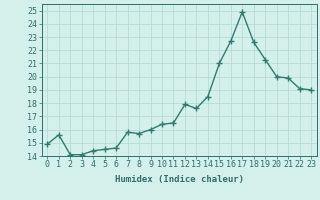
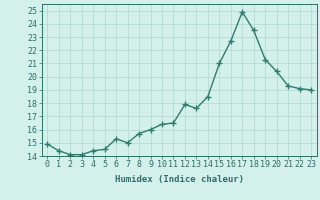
1: 15.6 -> 14.4
6: 14.6 -> 15.3
7: 15.8 -> 15.0
18: 22.6 -> 23.5
20: 20.0 -> 20.4
21: 19.9 -> 19.3
